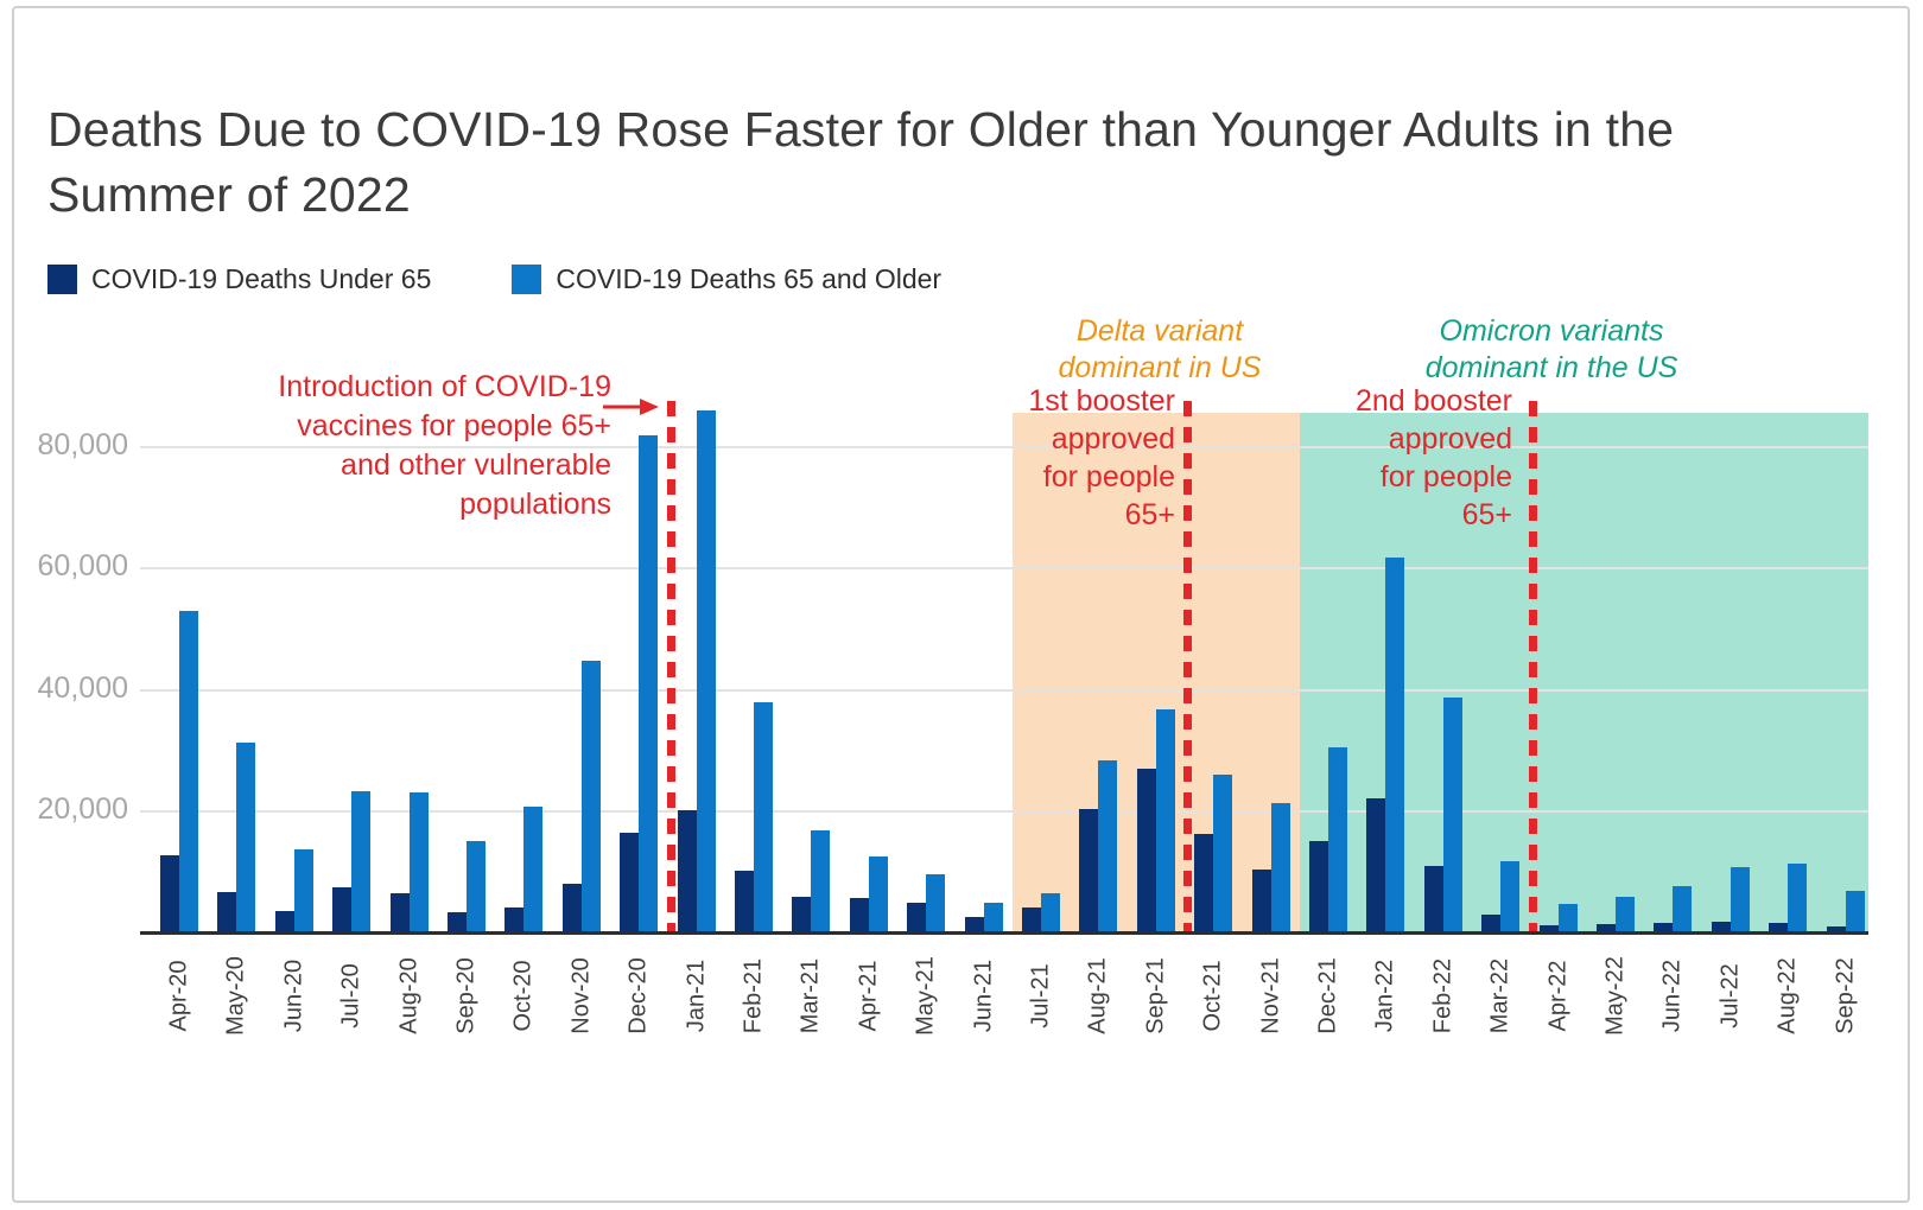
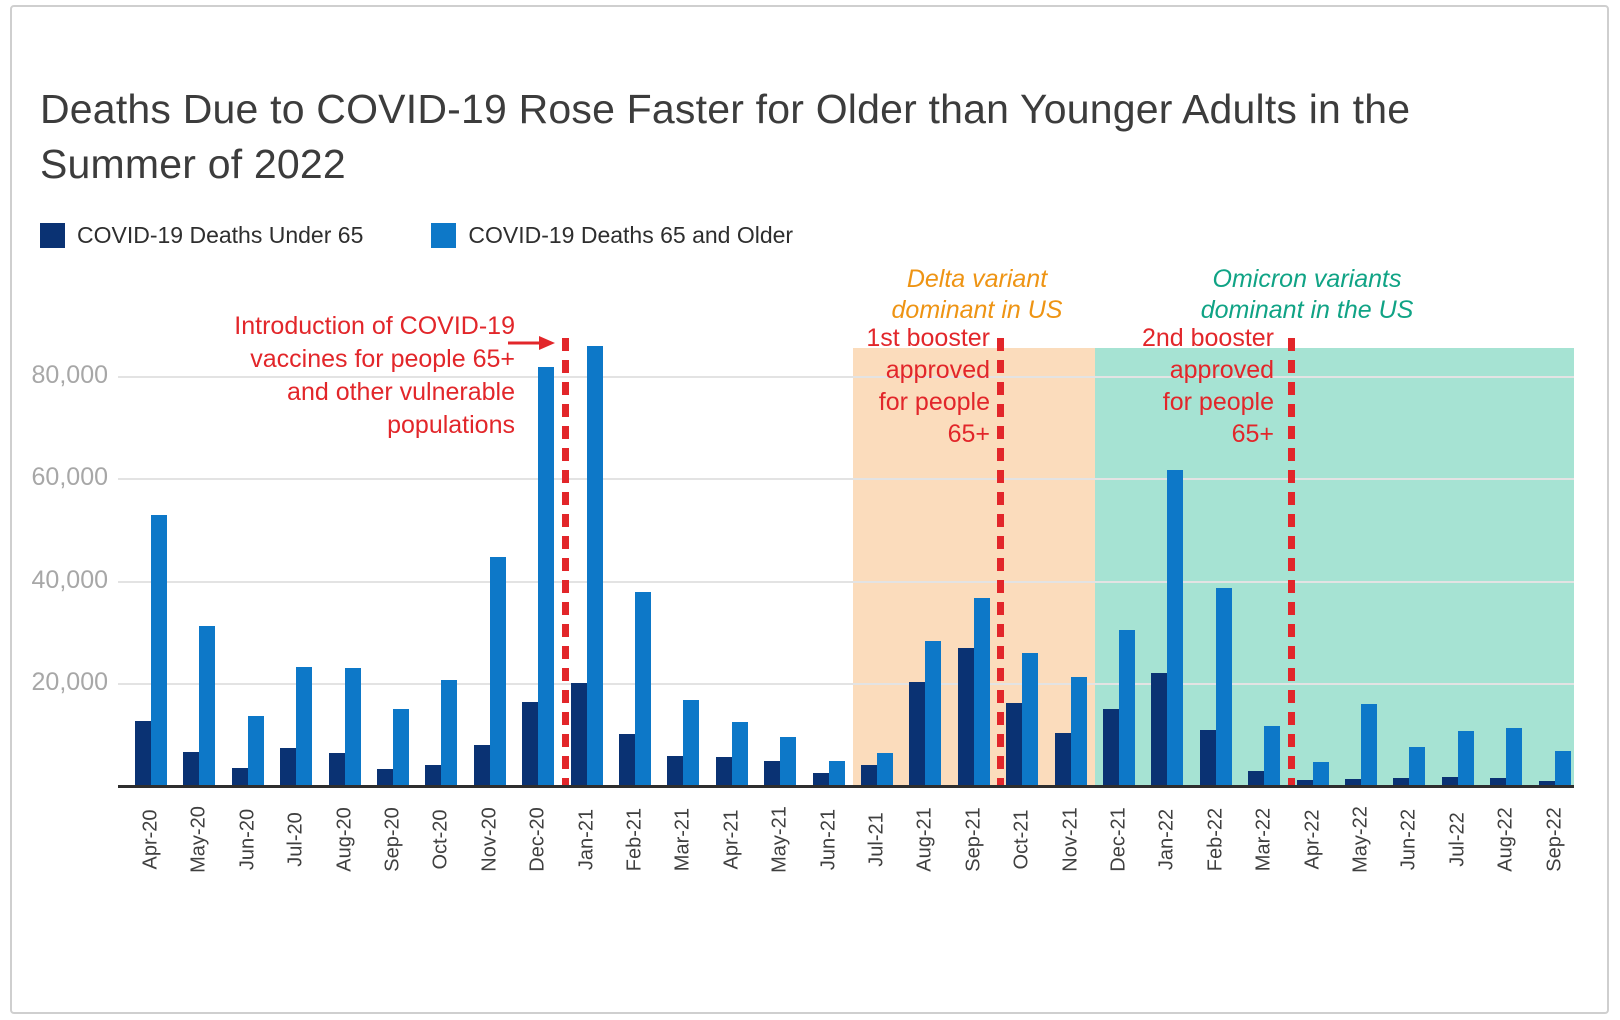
COVID-19 Deaths 65 and Older/May-22: 6000 -> 16000
